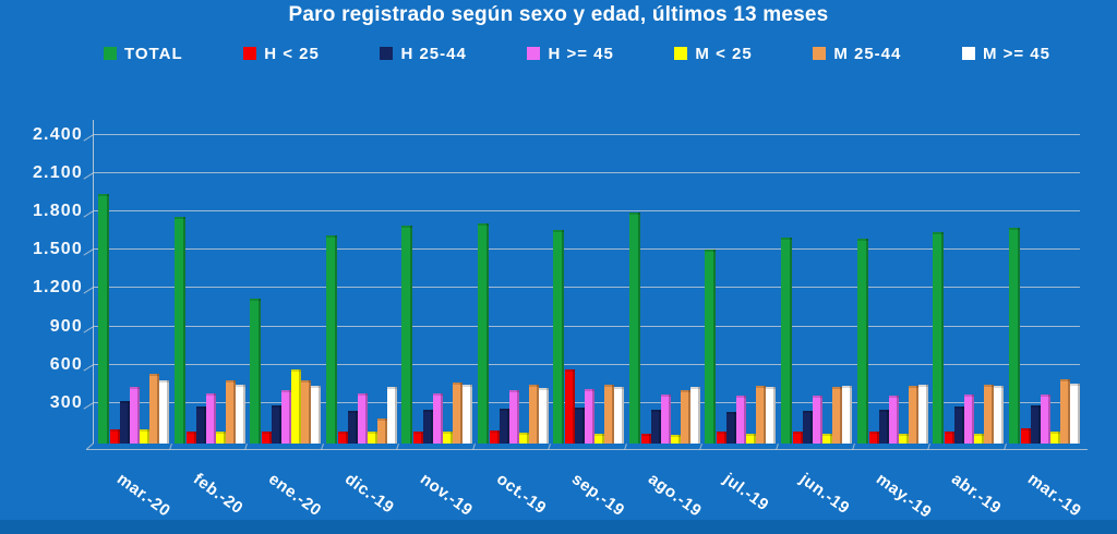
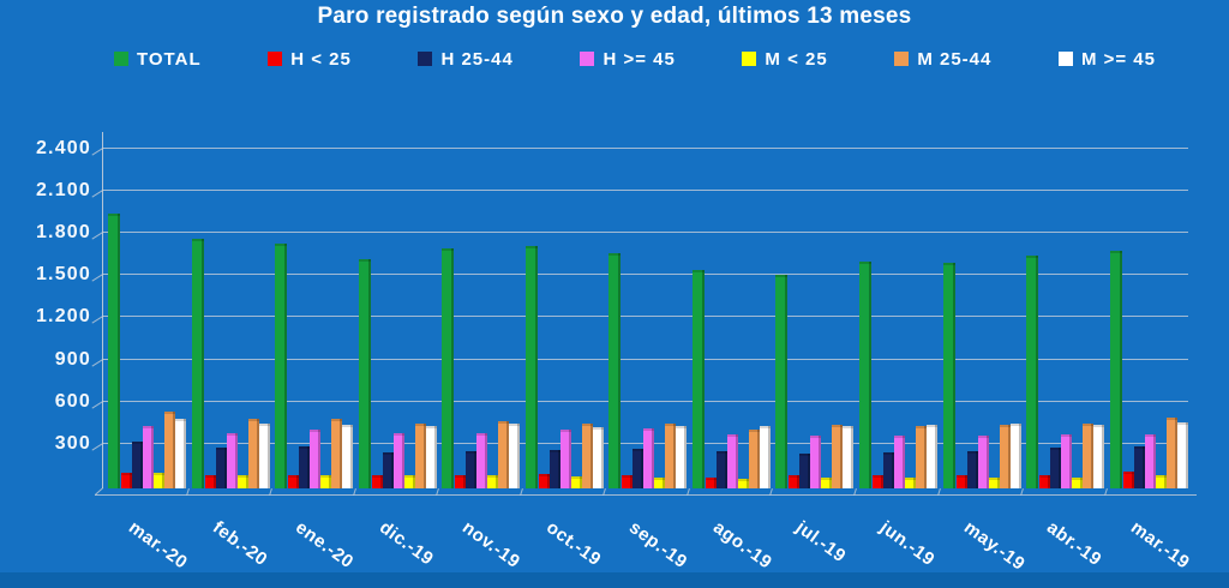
TOTAL/ene.-20: 1140 -> 1740
M < 25/ene.-20: 580 -> 100
M 25-44/dic.-19: 200 -> 460
H < 25/sep.-19: 580 -> 90
TOTAL/ago.-19: 1810 -> 1550
